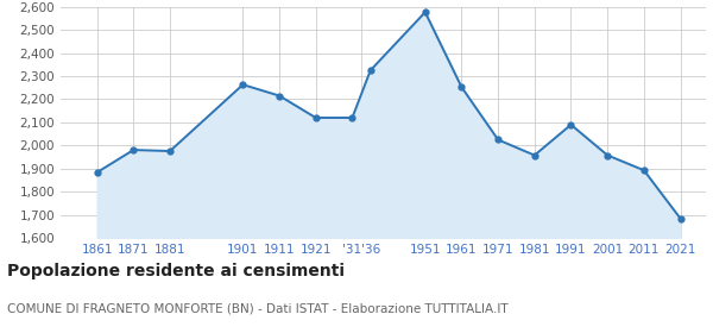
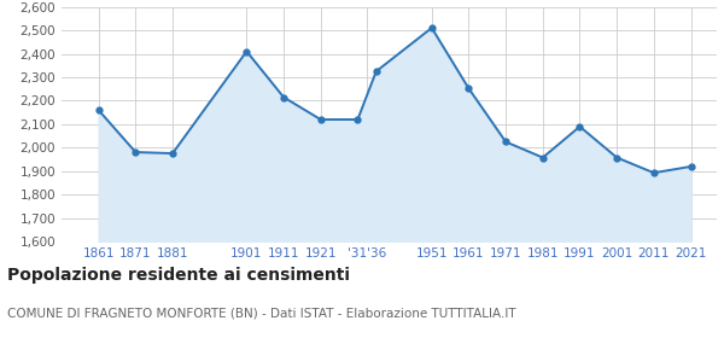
1861: 1,880 -> 2,160
1901: 2,260 -> 2,410
1951: 2,580 -> 2,510
2021: 1,680 -> 1,920
